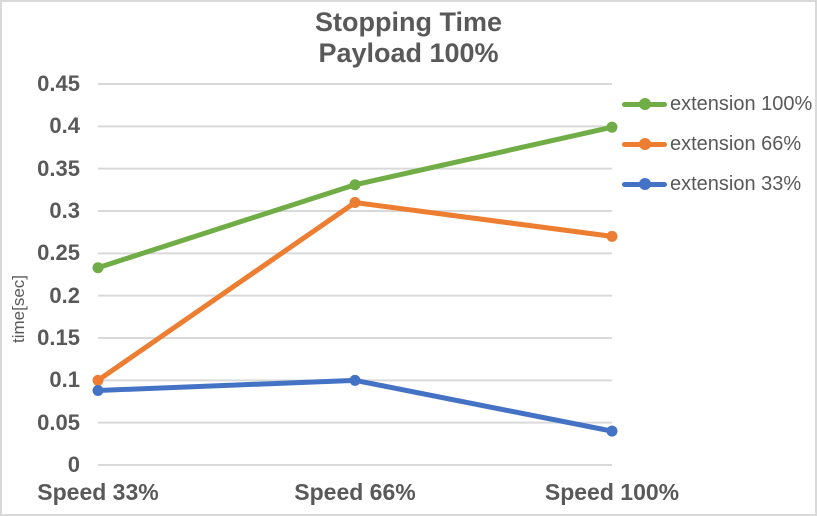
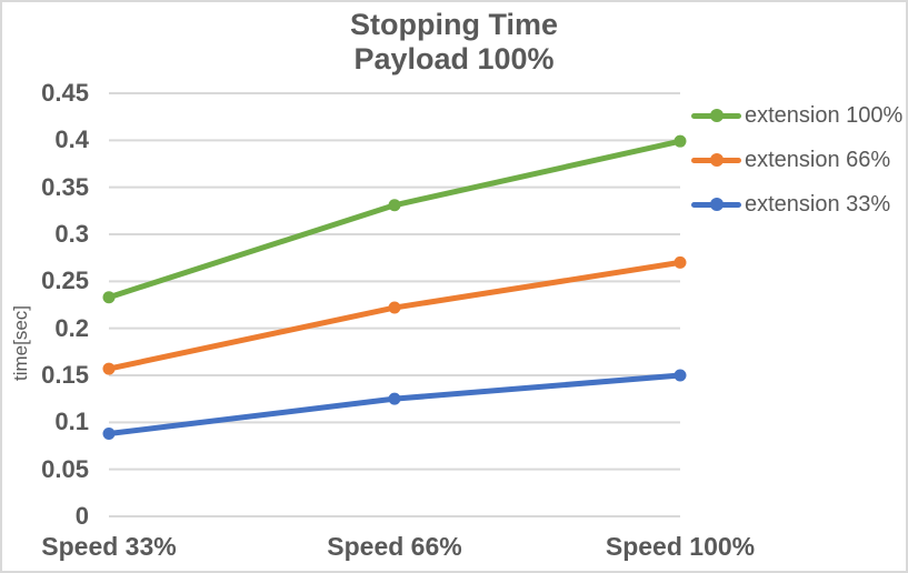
extension 66%/Speed 33%: 0.10 -> 0.16
extension 66%/Speed 66%: 0.31 -> 0.22
extension 33%/Speed 66%: 0.10 -> 0.12
extension 33%/Speed 100%: 0.04 -> 0.15
